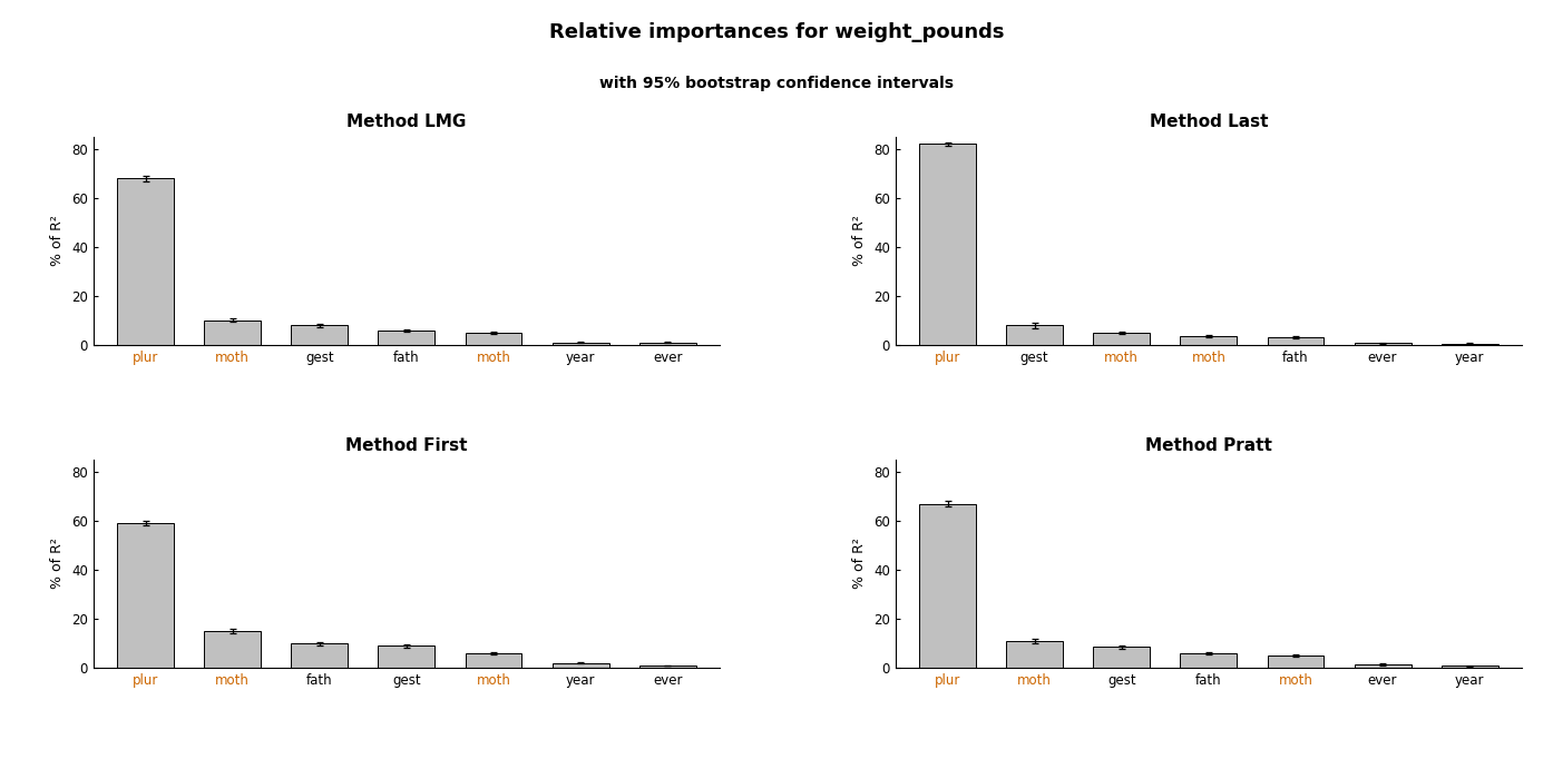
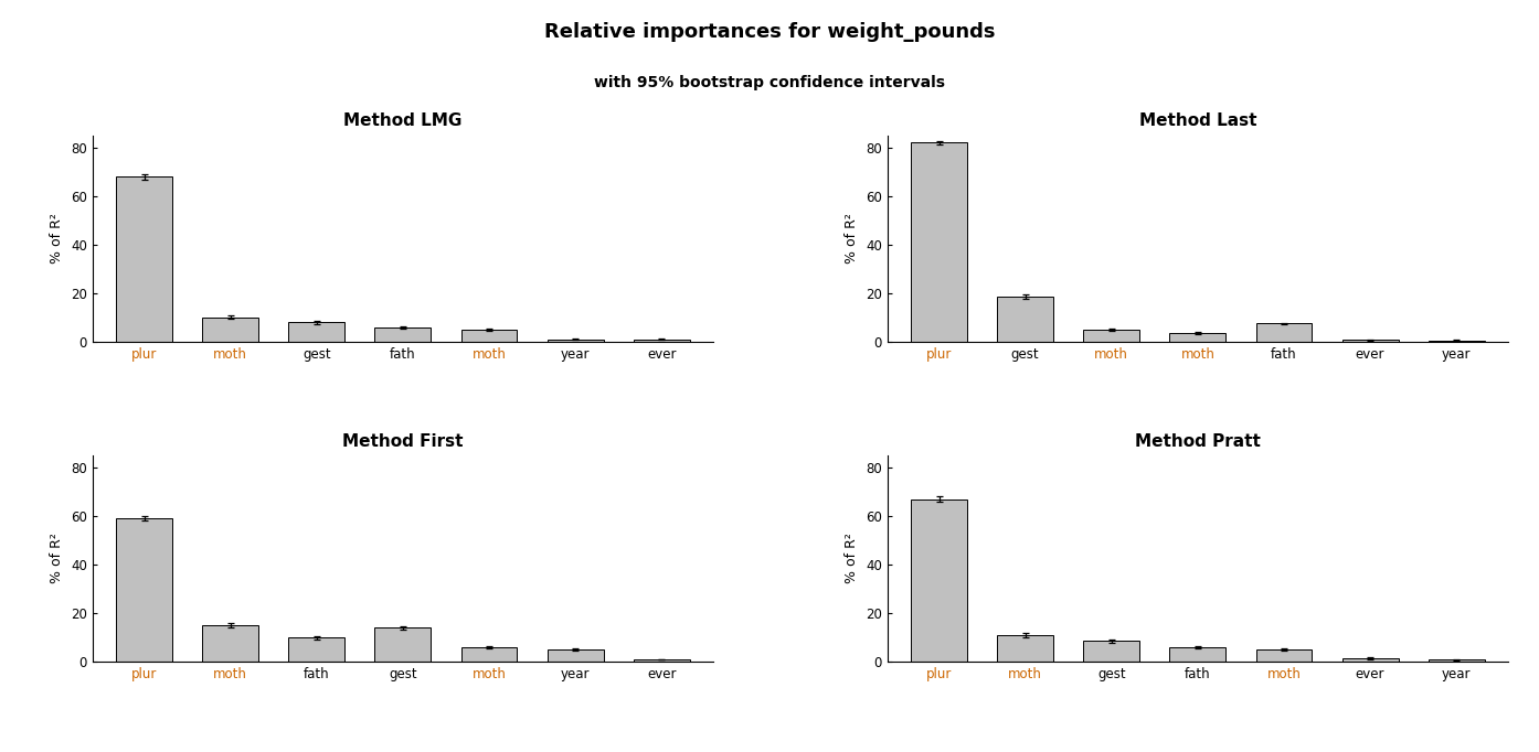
Method Last/gest: 8.0 -> 18.5
Method Last/fath: 3.0 -> 7.5
Method First/gest: 9 -> 14
Method First/year: 2 -> 5
